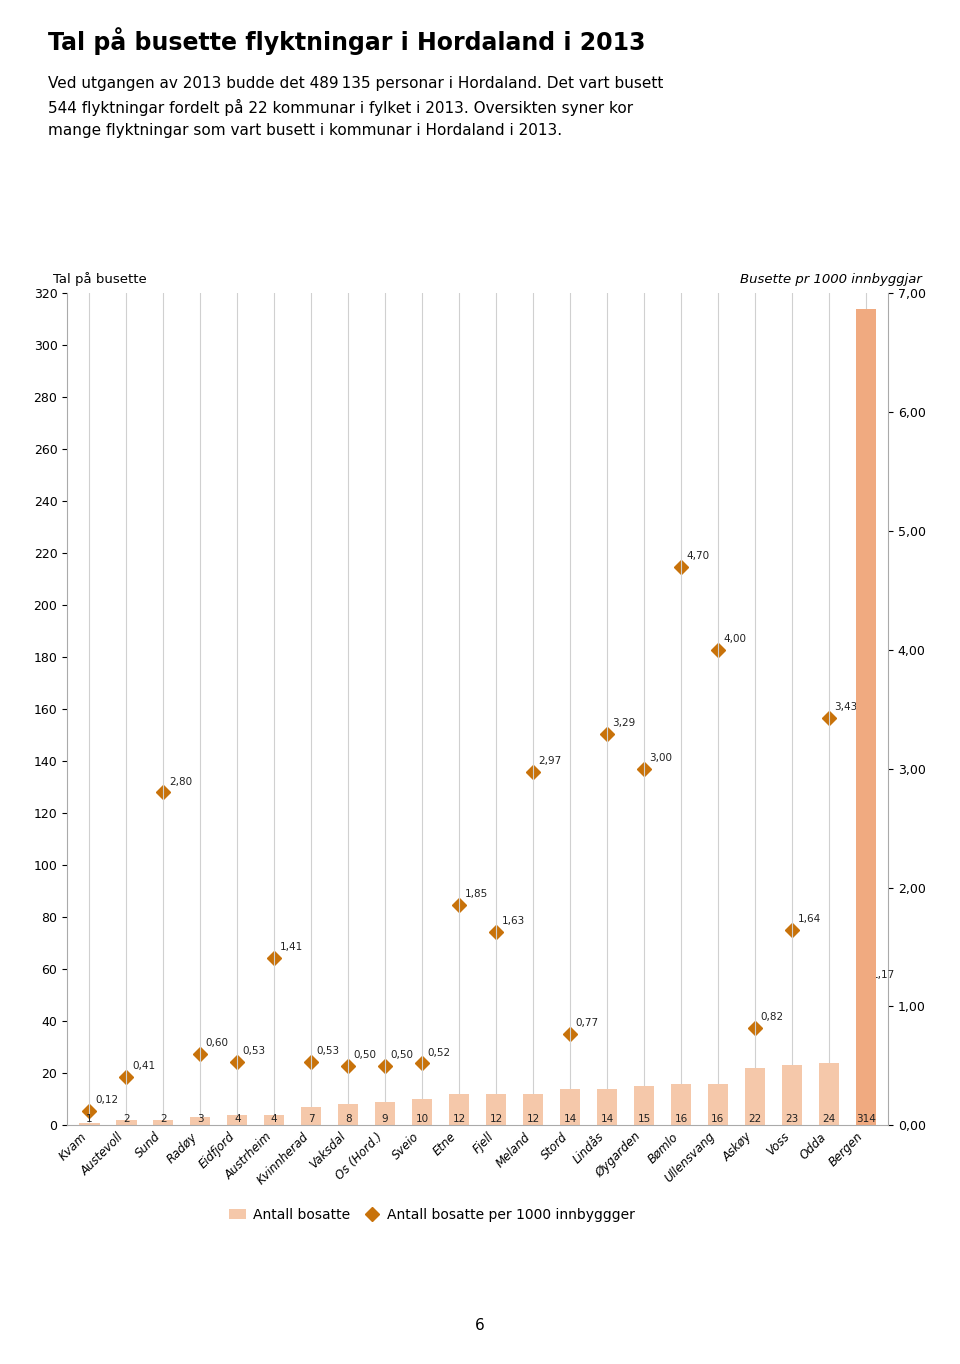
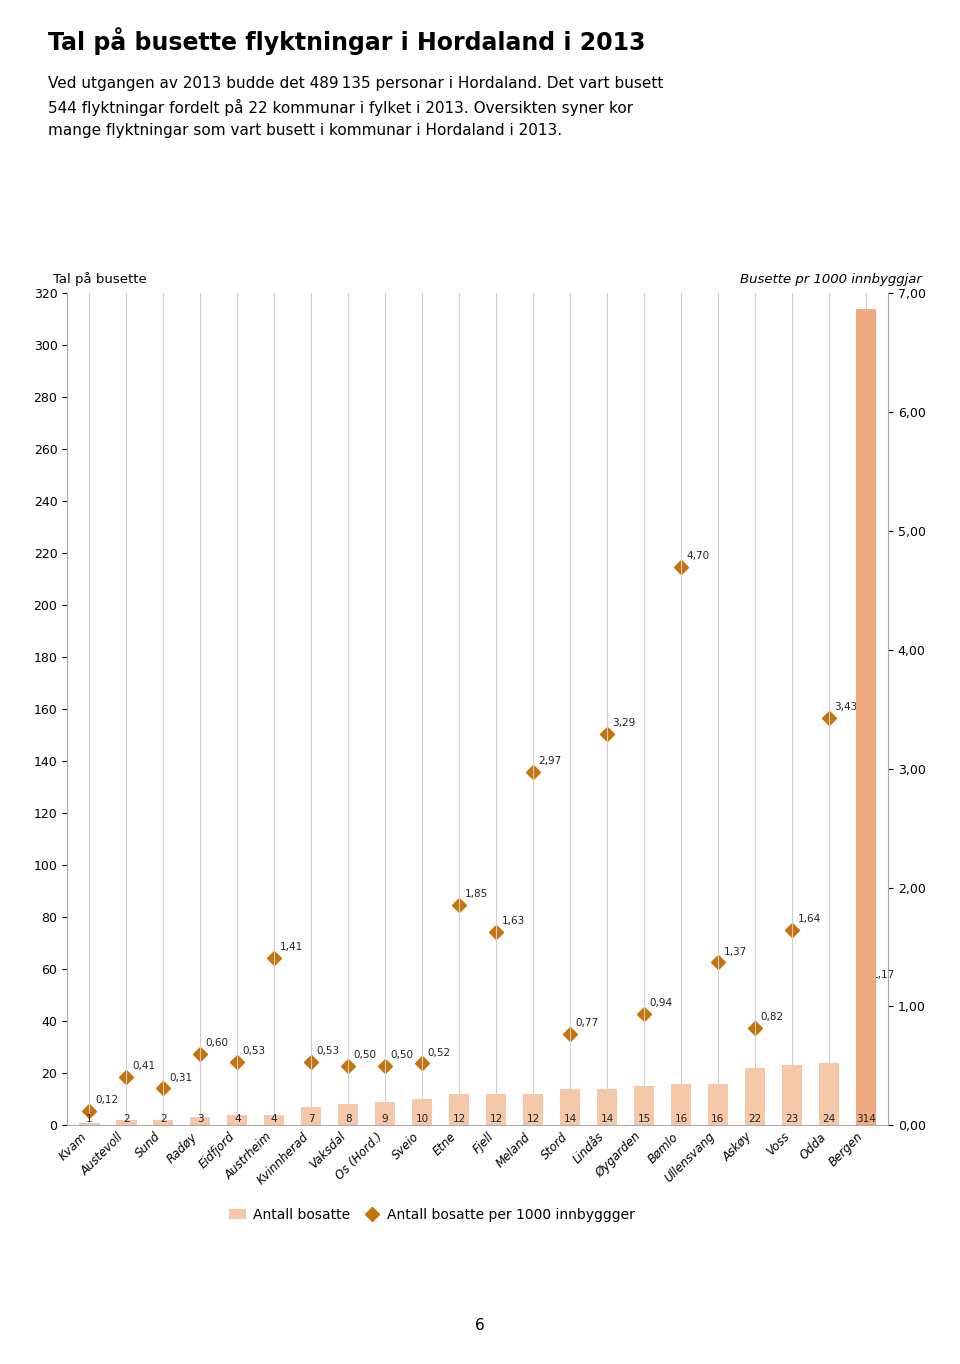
Antall bosatte per 1000 innbyggger/Sund: 2,80 -> 0,31
Antall bosatte per 1000 innbyggger/Øygarden: 3,00 -> 0,94
Antall bosatte per 1000 innbyggger/Ullensvang: 4,00 -> 1,37
